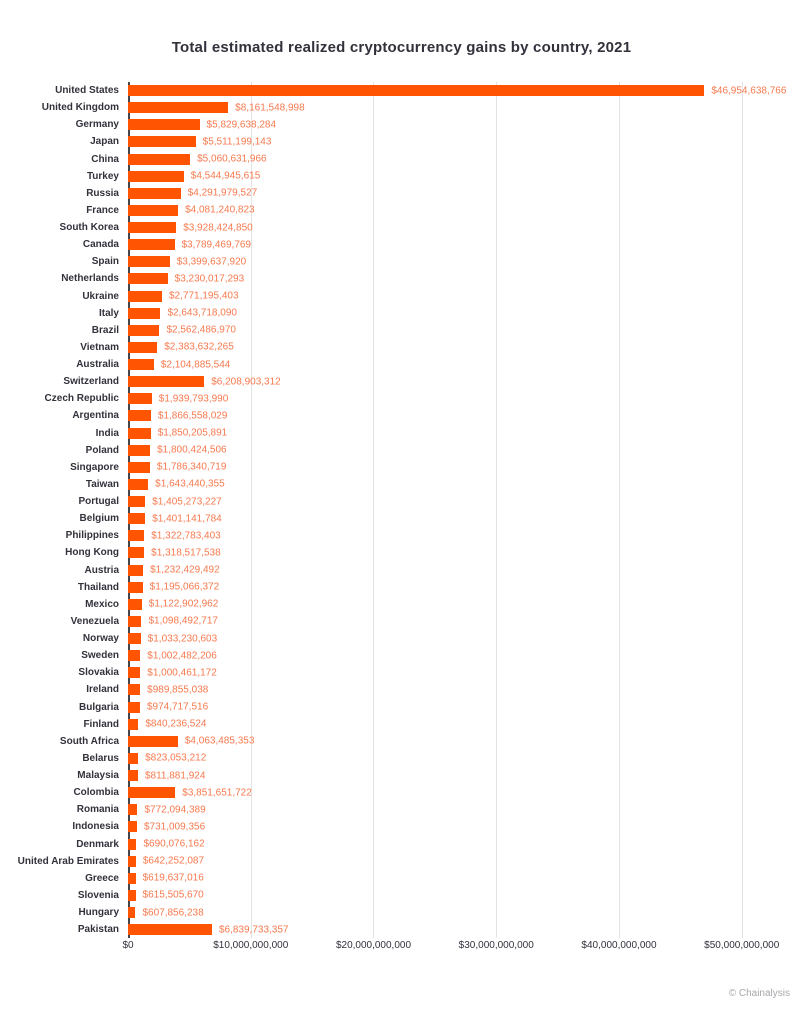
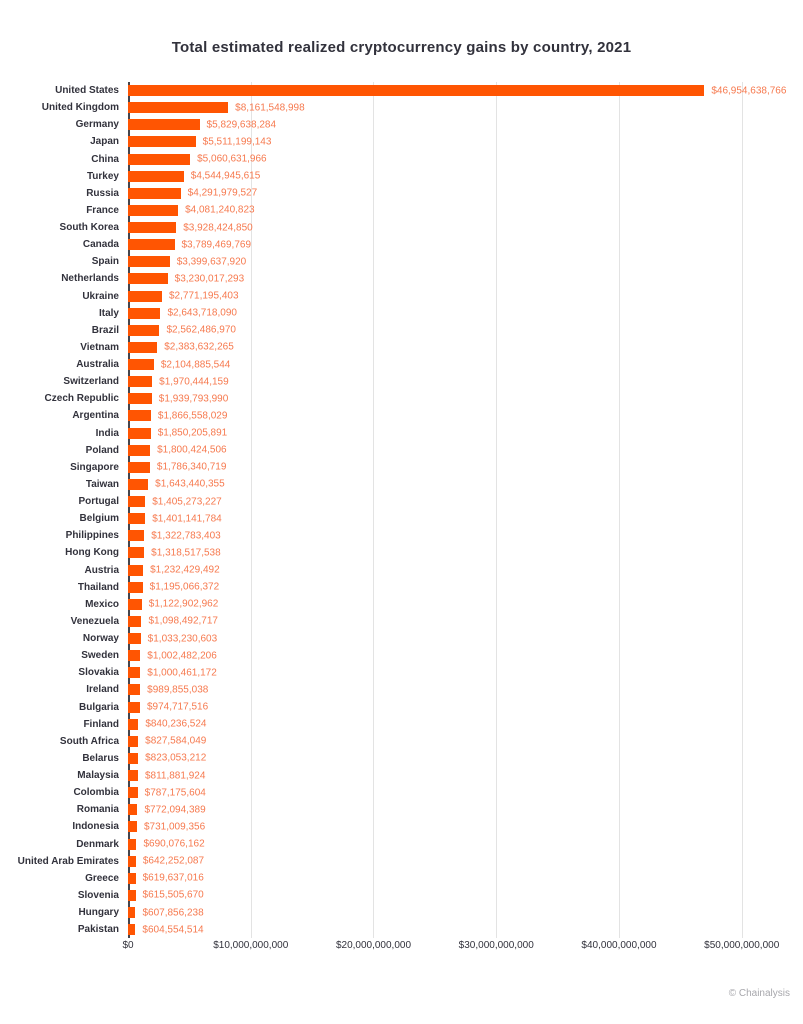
Switzerland: $6,208,903,312 -> $1,970,444,159
South Africa: $4,063,485,353 -> $827,584,049
Colombia: $3,851,651,722 -> $787,175,604
Pakistan: $6,839,733,357 -> $604,554,514
